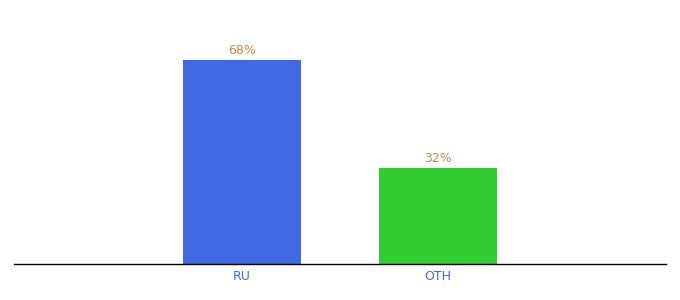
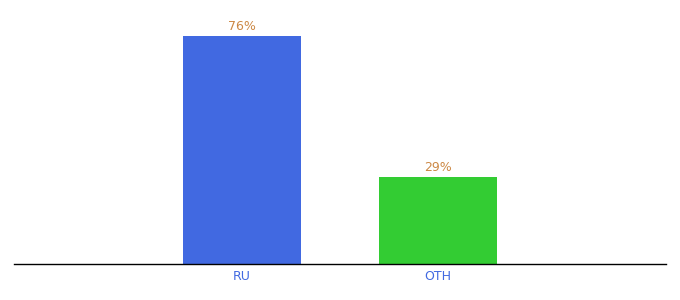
RU: 68% -> 76%
OTH: 32% -> 29%
